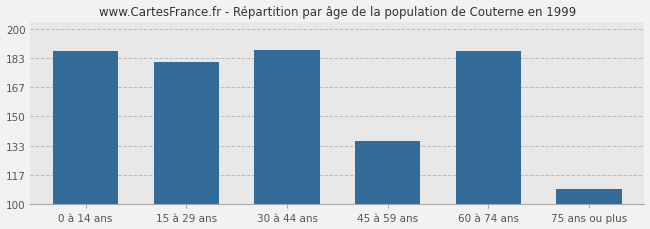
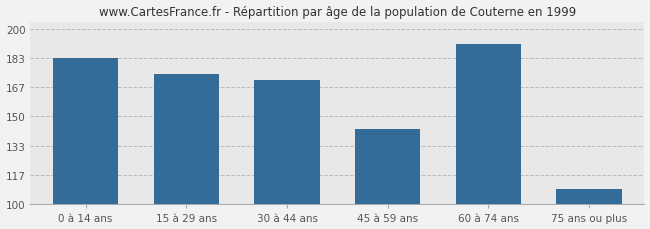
0 à 14 ans: 187 -> 183
15 à 29 ans: 181 -> 174
30 à 44 ans: 188 -> 171
45 à 59 ans: 136 -> 143
60 à 74 ans: 187 -> 191
